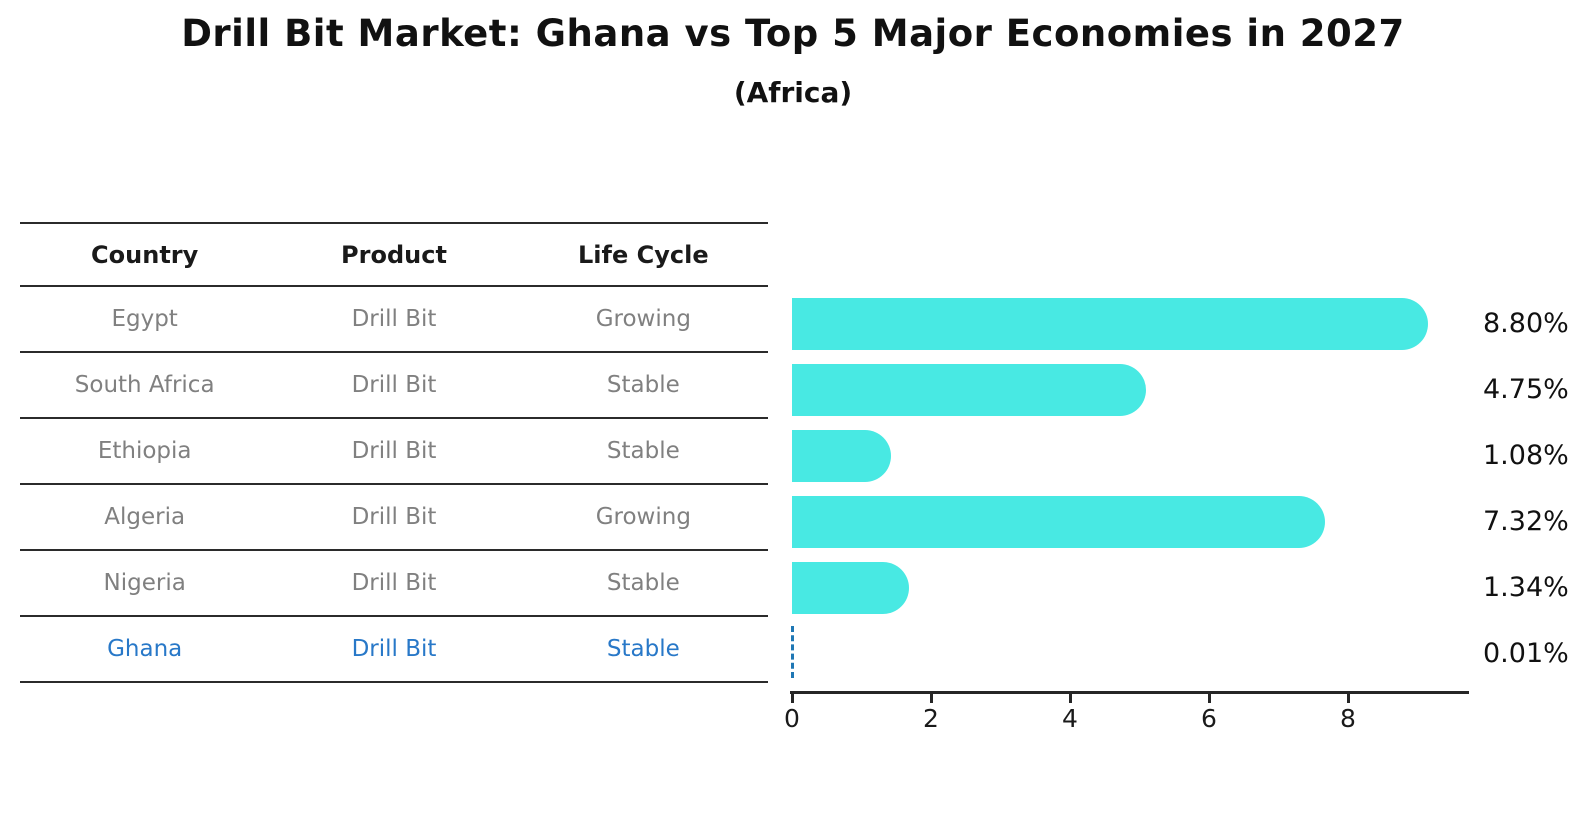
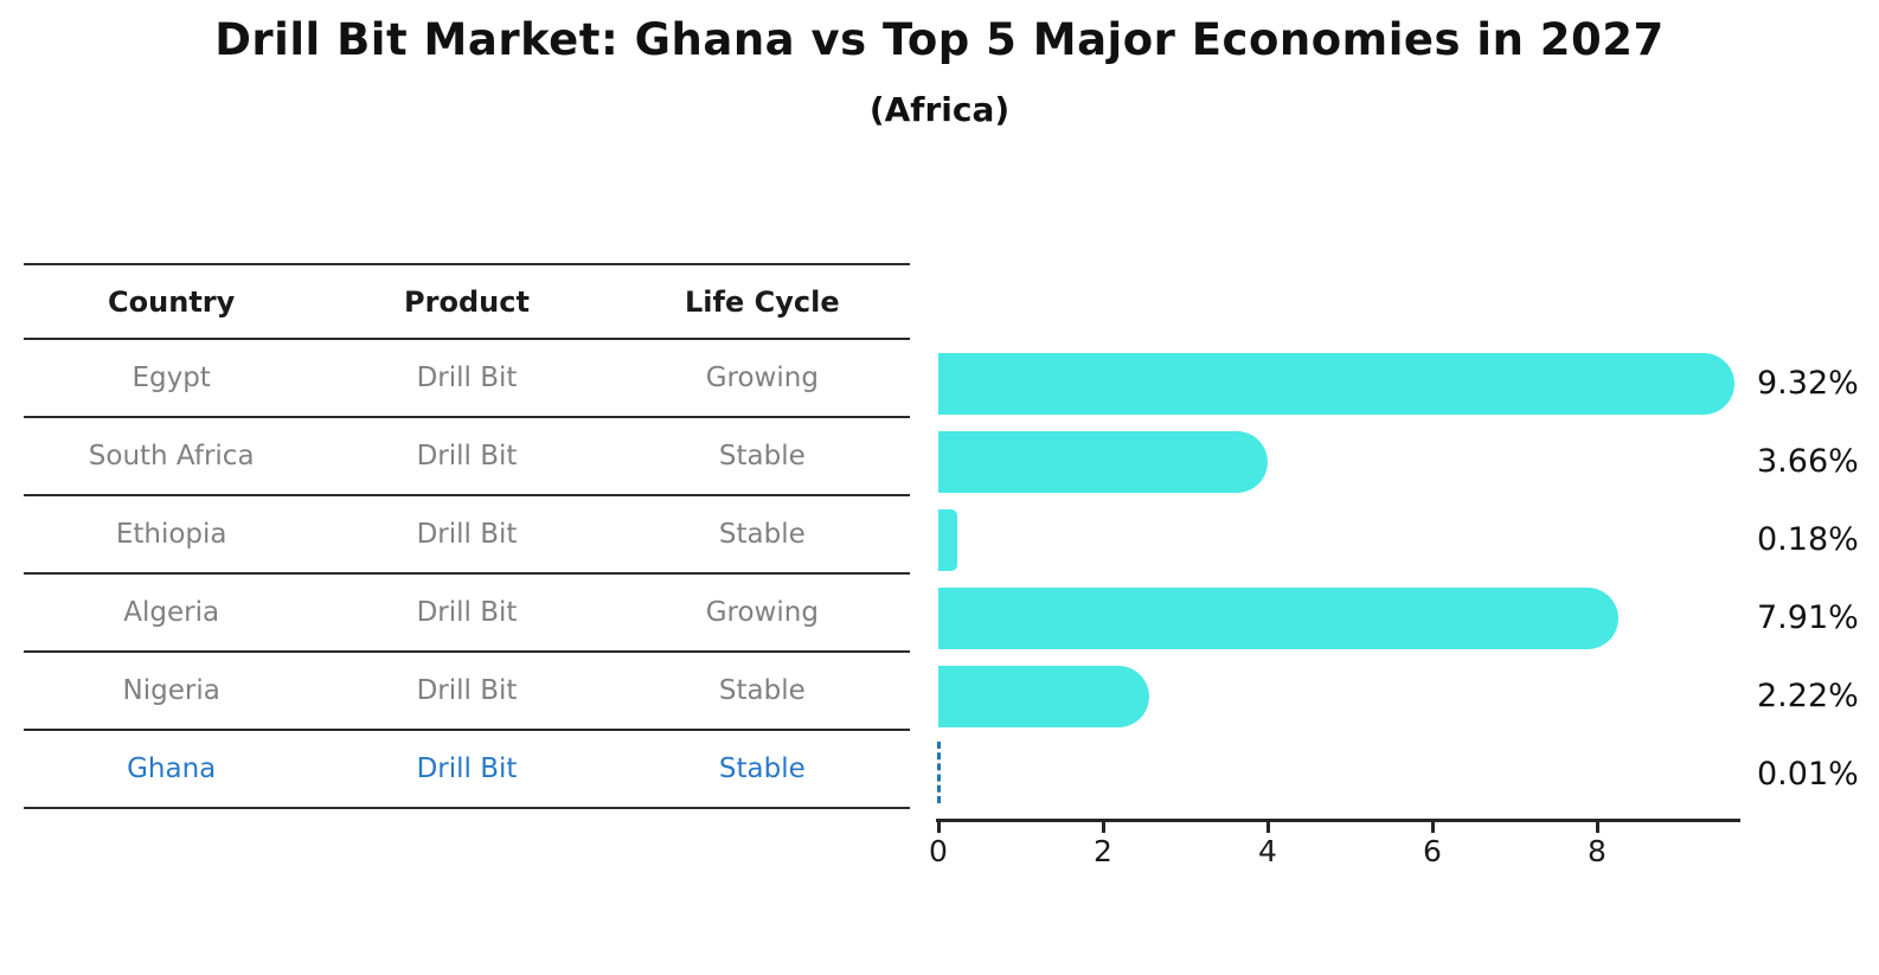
Egypt: 8.80% -> 9.32%
South Africa: 4.75% -> 3.66%
Ethiopia: 1.08% -> 0.18%
Algeria: 7.32% -> 7.91%
Nigeria: 1.34% -> 2.22%
